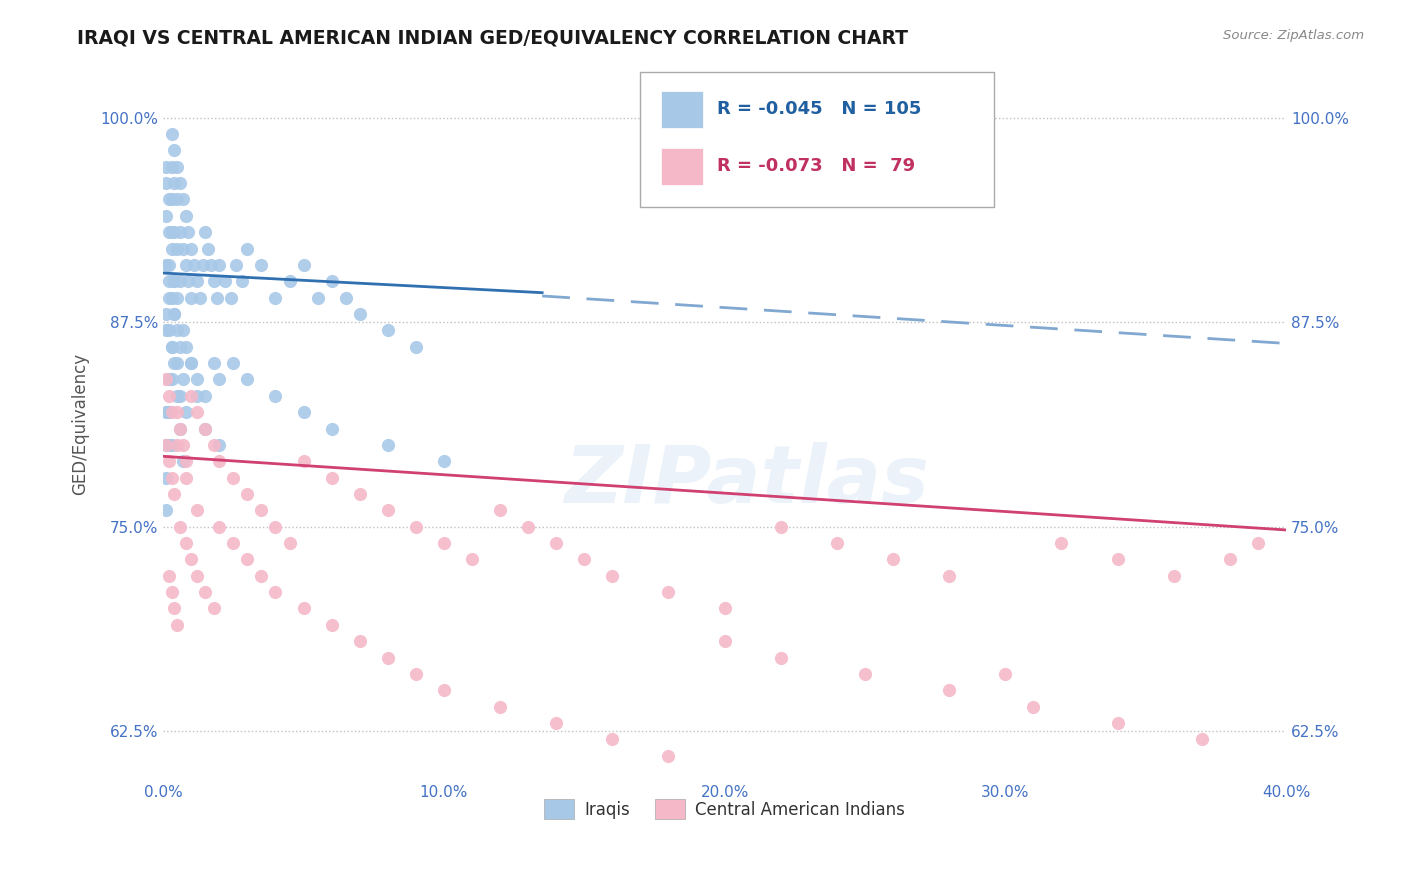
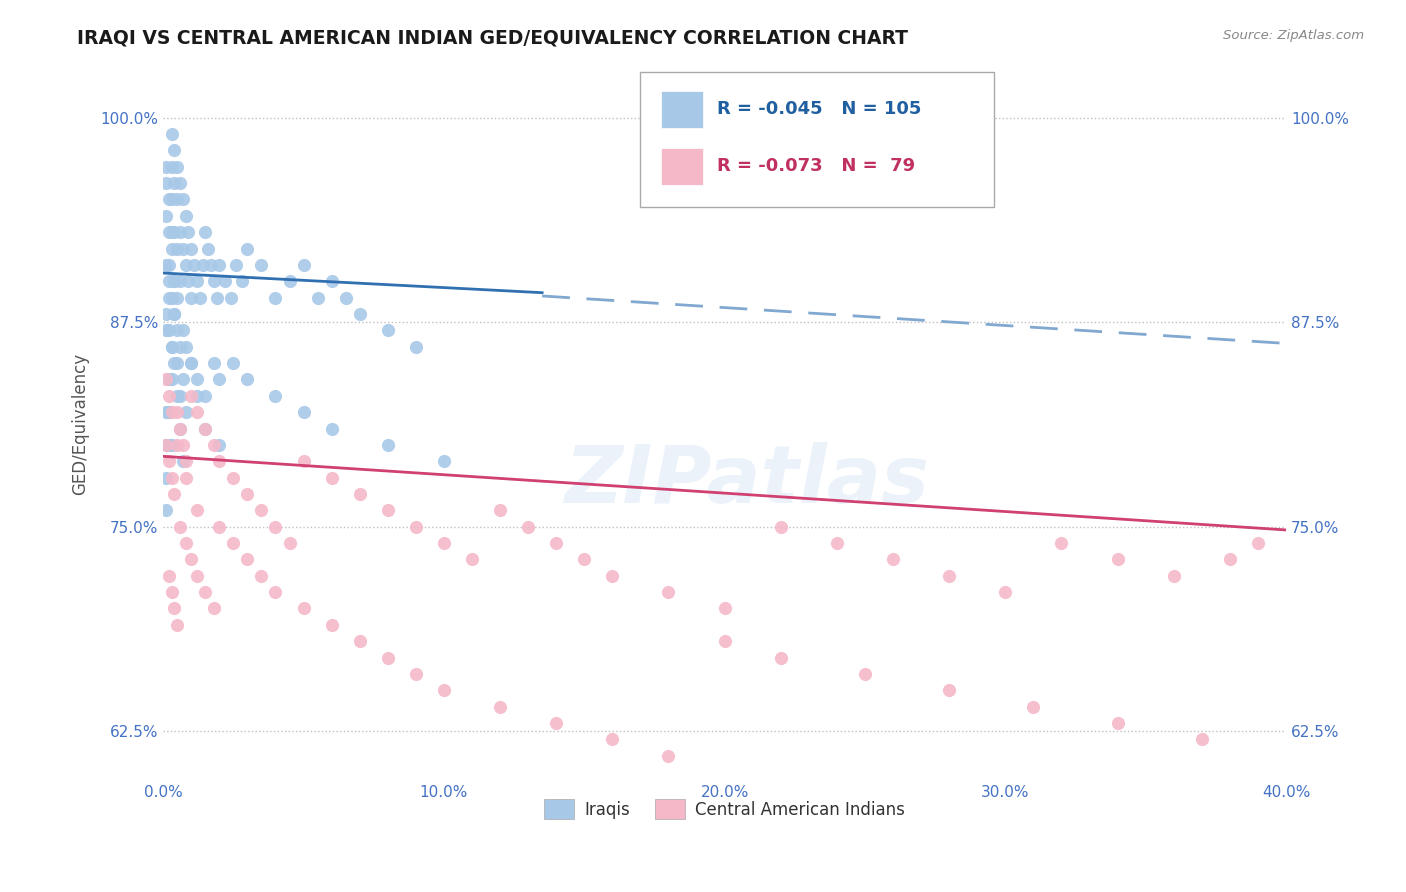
Central American Indians/30.0%: 66% -> 71%
